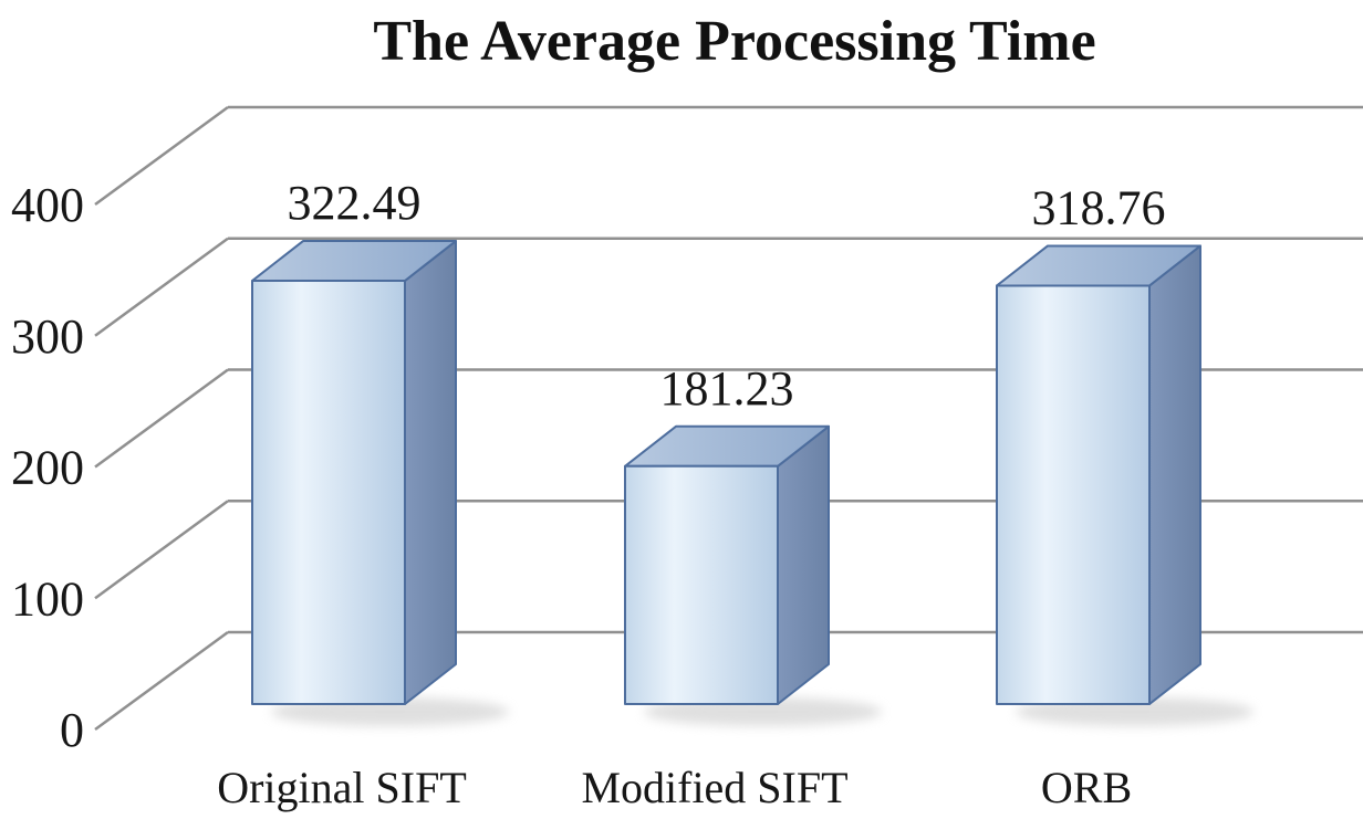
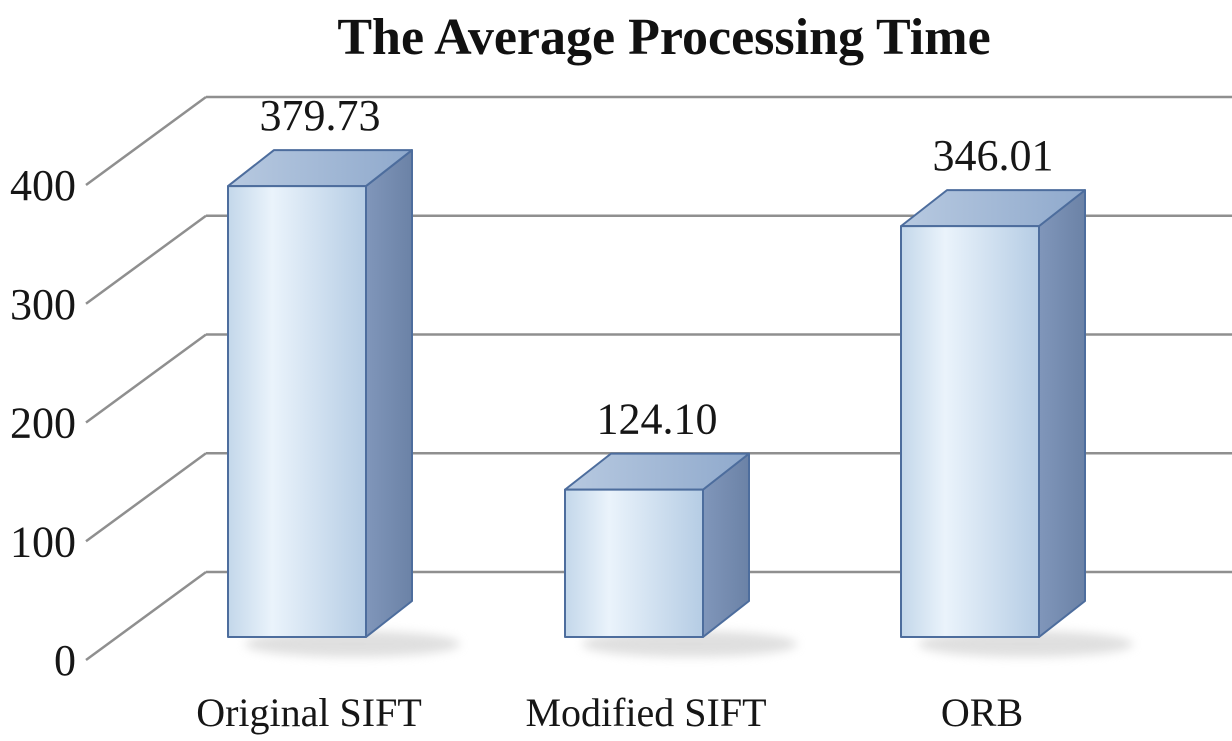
Original SIFT: 322.49 -> 379.73
Modified SIFT: 181.23 -> 124.10
ORB: 318.76 -> 346.01
